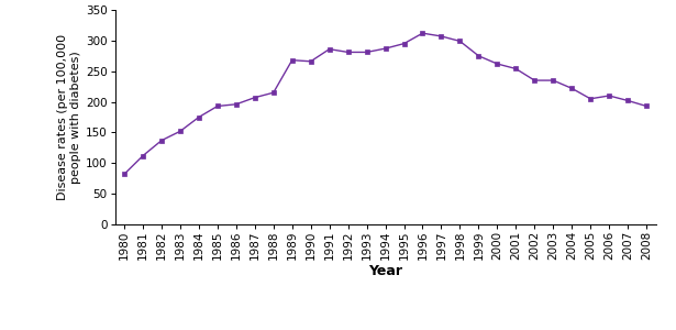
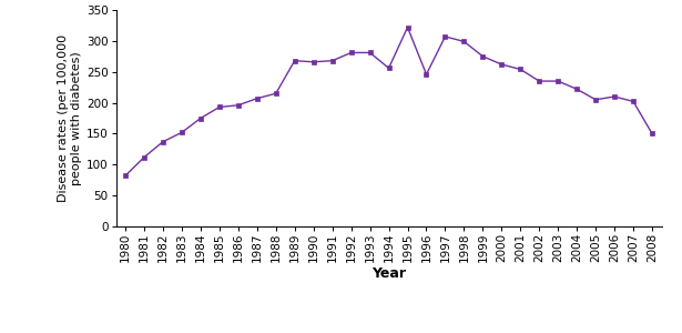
1991: 286 -> 268
1994: 287 -> 256
1995: 295 -> 322
1996: 312 -> 246
2008: 193 -> 150
